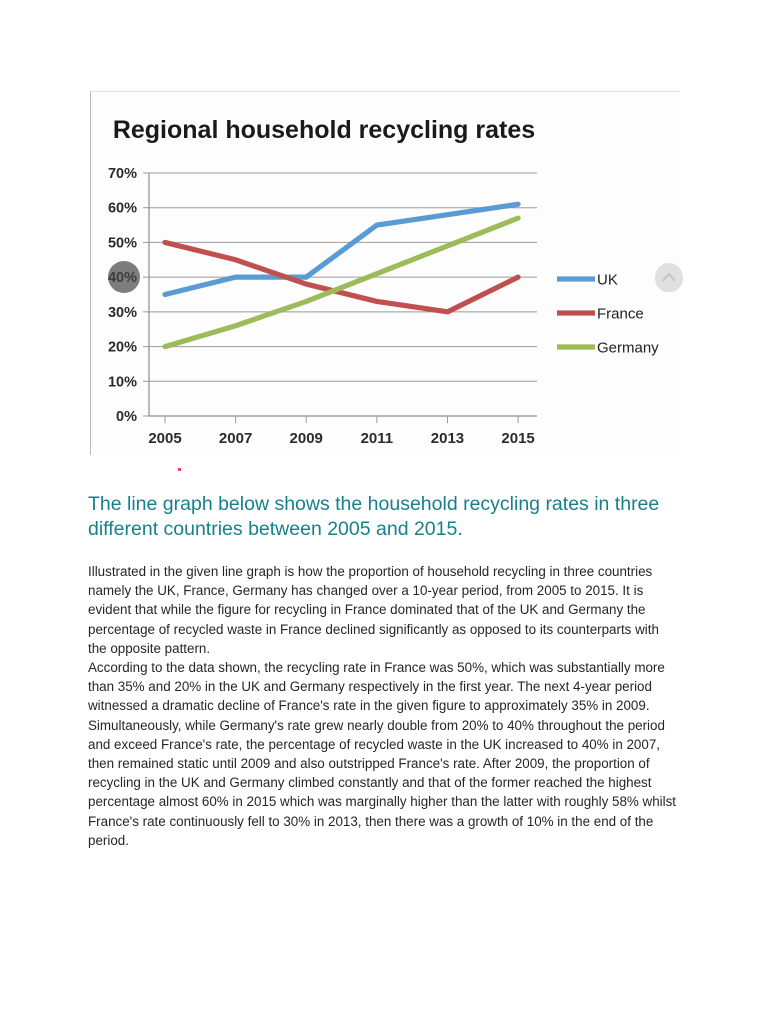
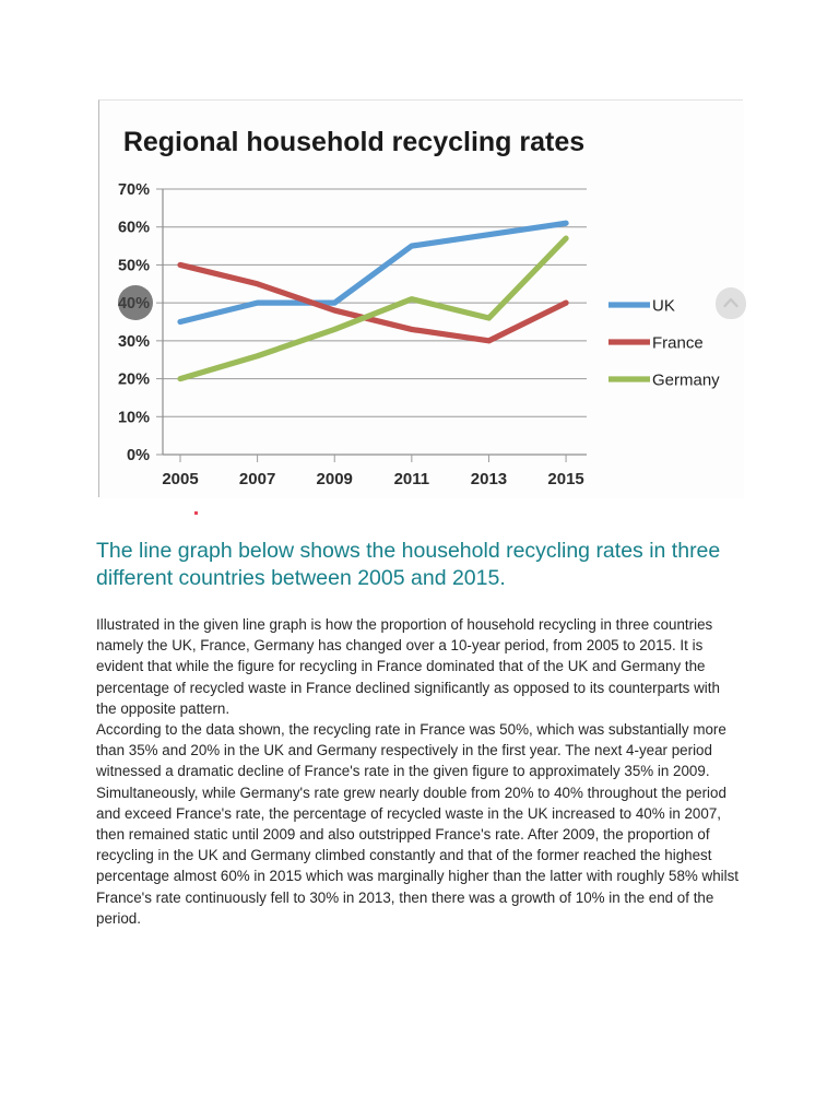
Germany/2013: 49% -> 36%
